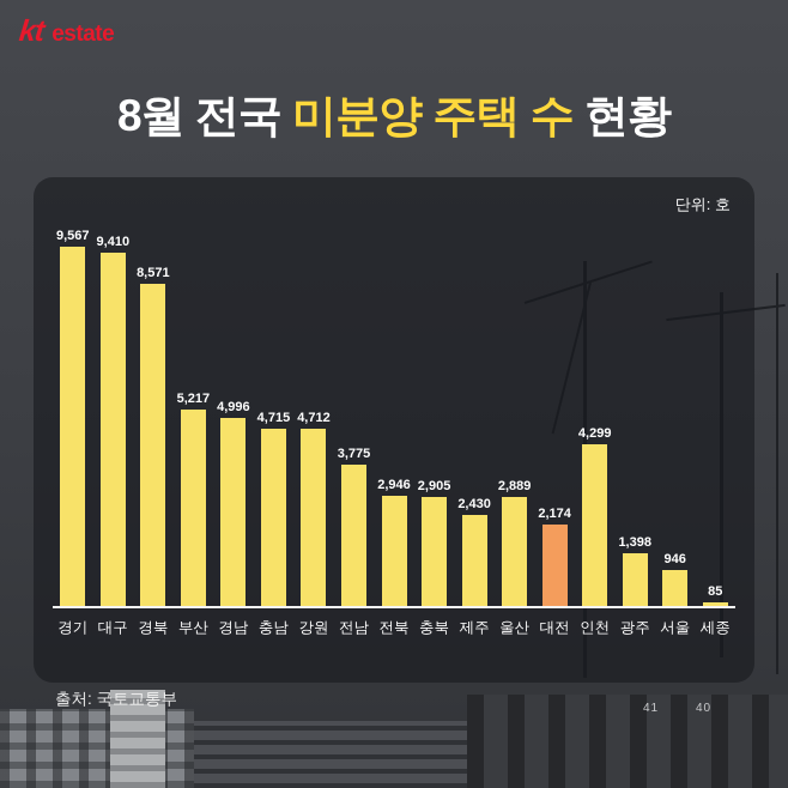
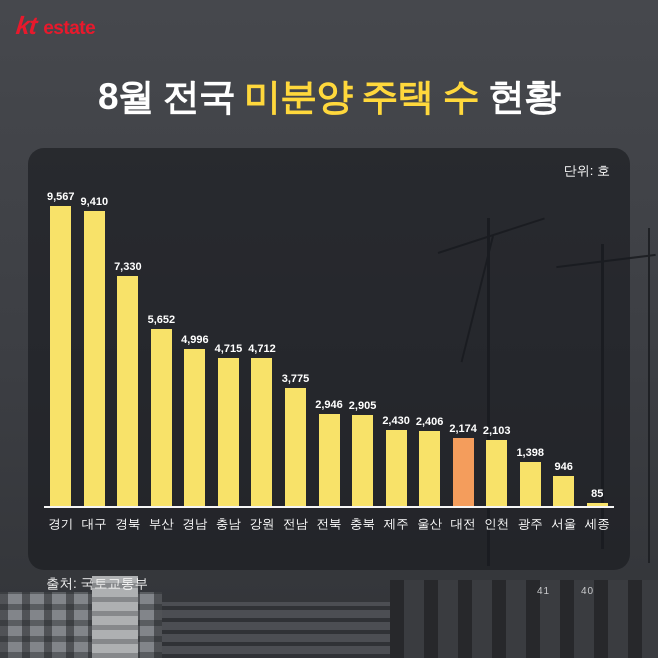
경북: 8,571 -> 7,330
부산: 5,217 -> 5,652
울산: 2,889 -> 2,406
인천: 4,299 -> 2,103
